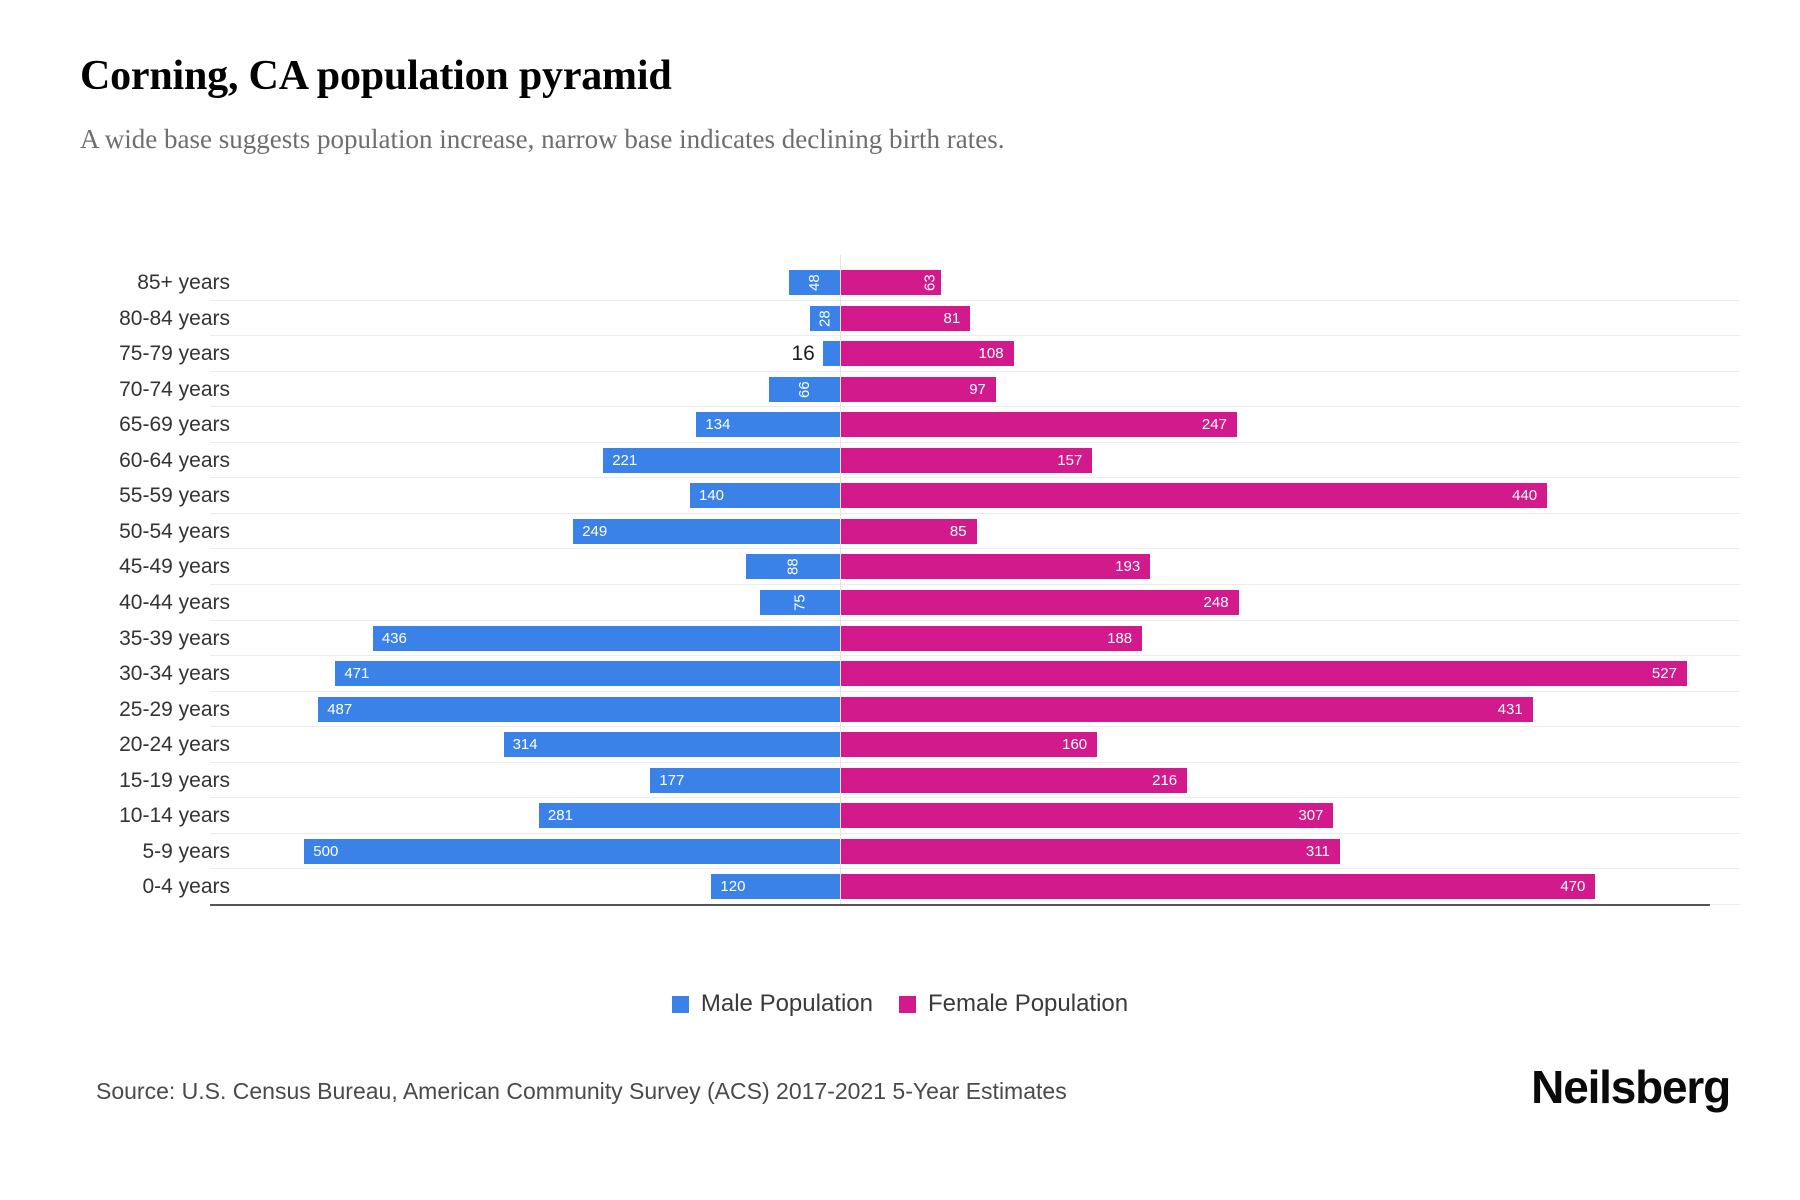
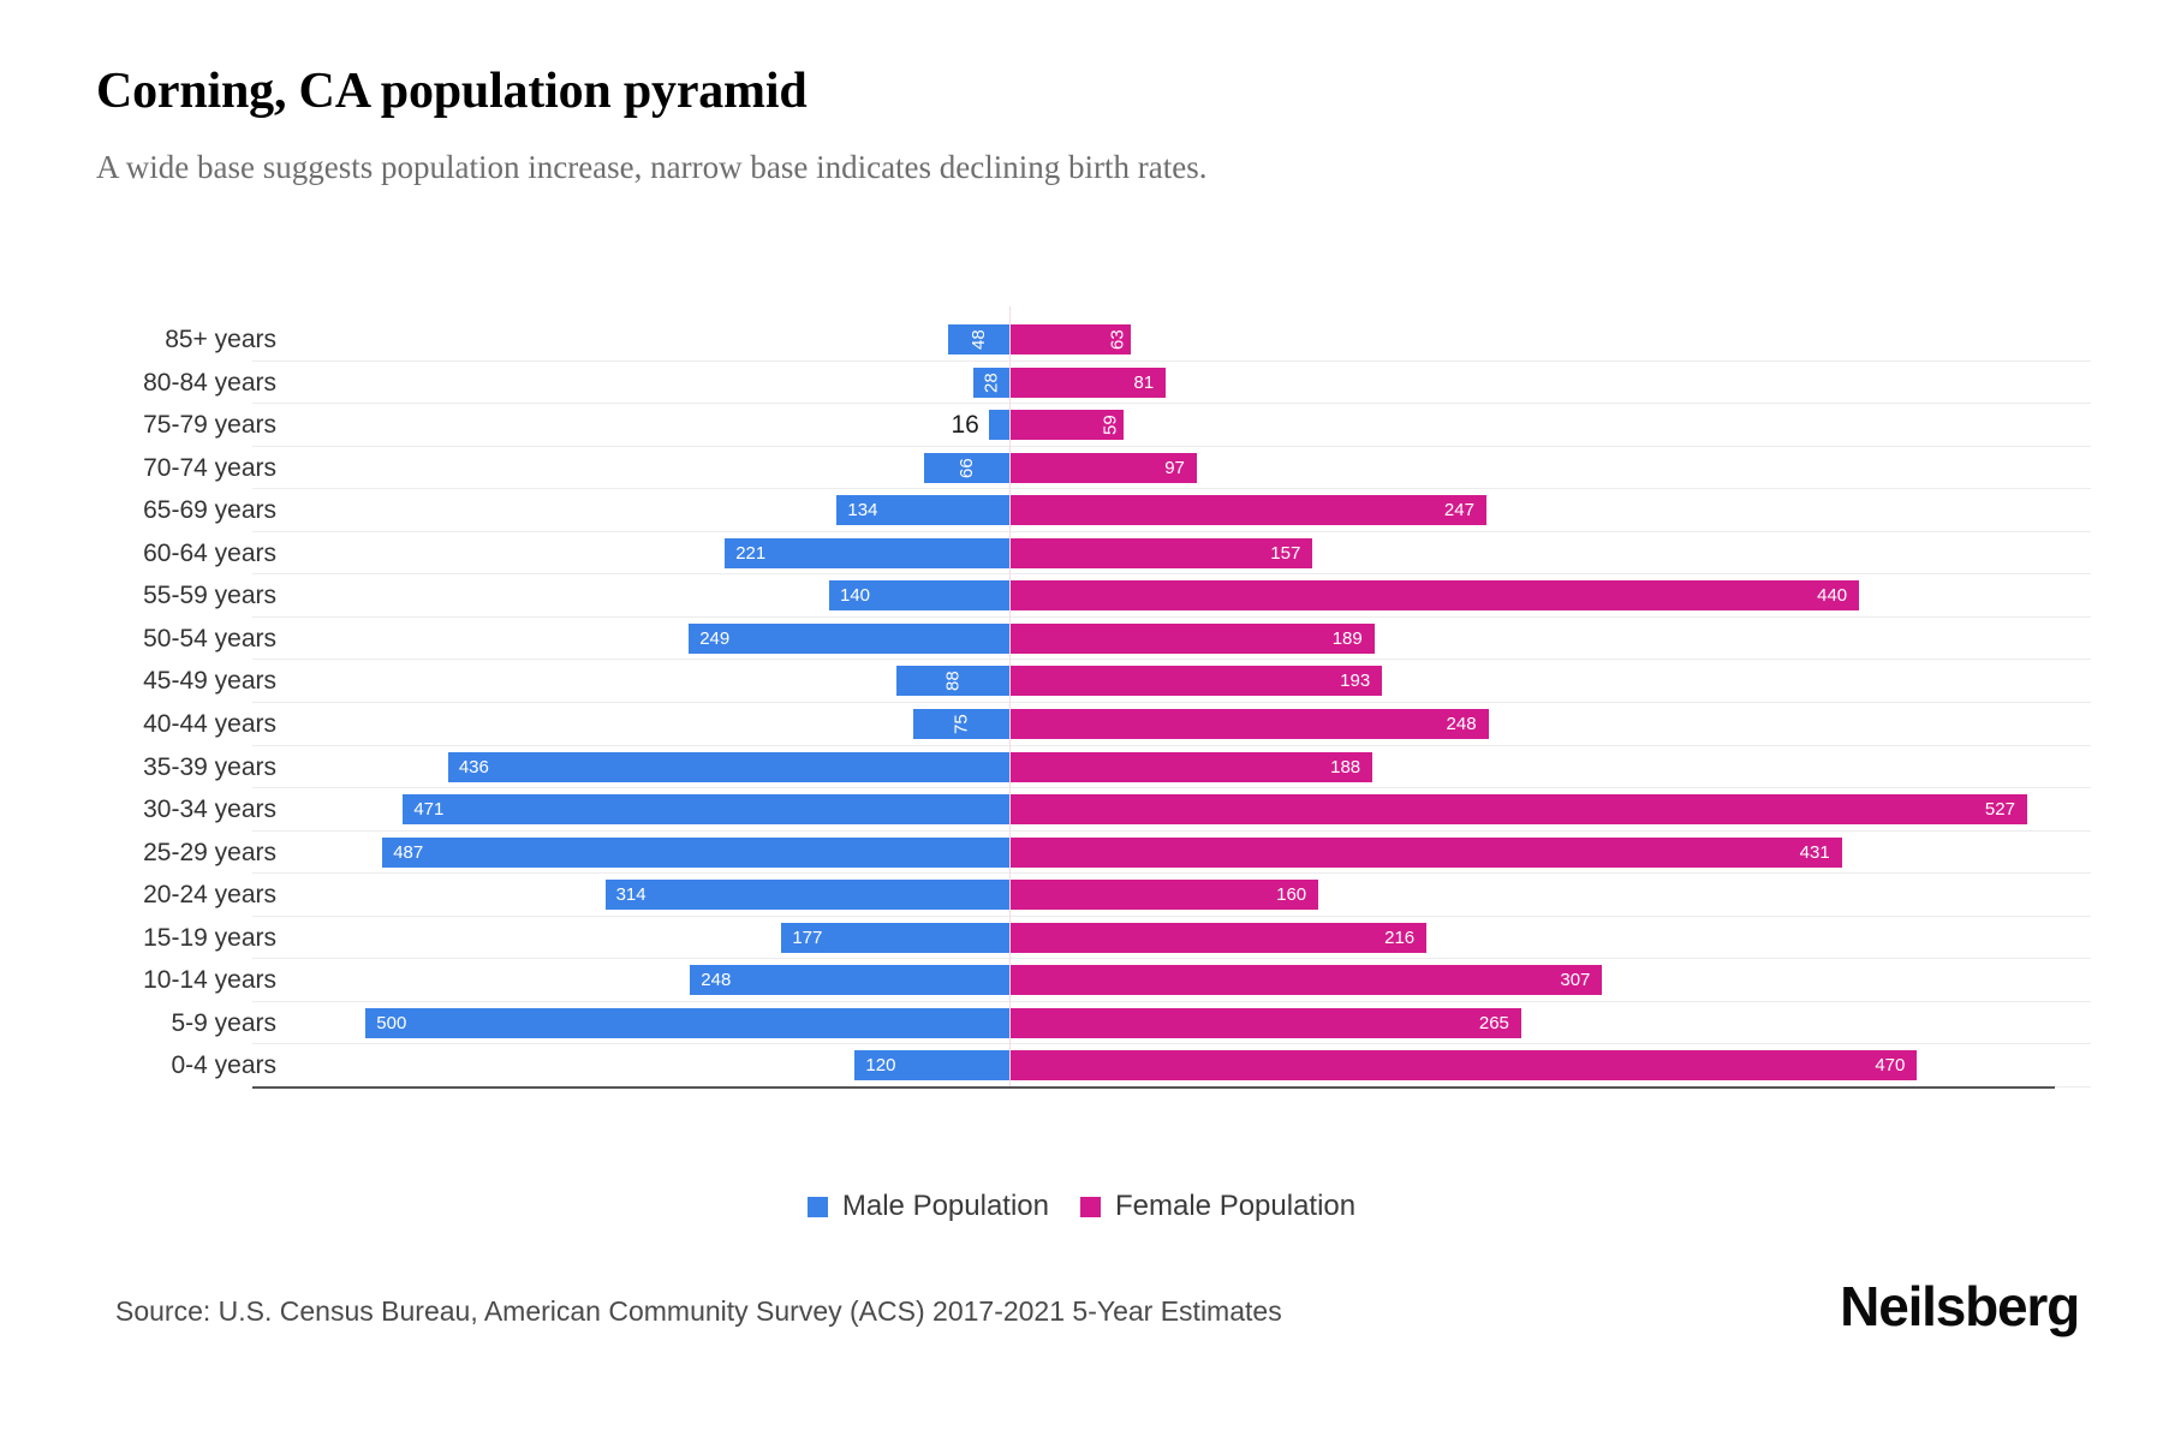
Female Population/75-79 years: 108 -> 59
Female Population/50-54 years: 85 -> 189
Male Population/10-14 years: 281 -> 248
Female Population/5-9 years: 311 -> 265
